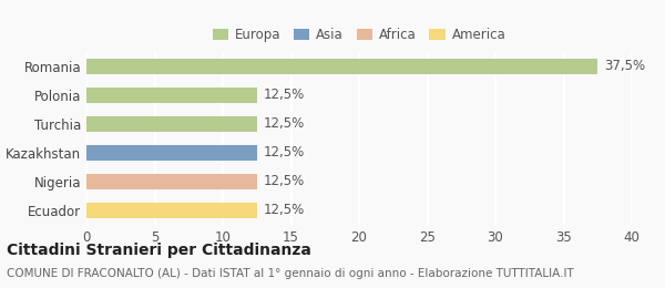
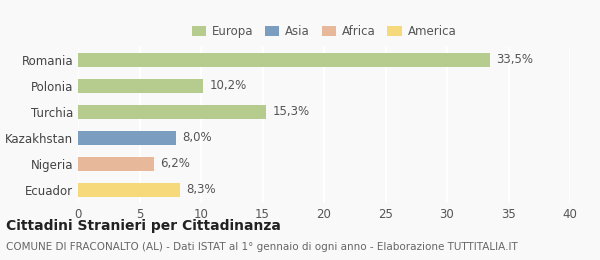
Romania: 37,5% -> 33,5%
Polonia: 12,5% -> 10,2%
Turchia: 12,5% -> 15,3%
Kazakhstan: 12,5% -> 8,0%
Nigeria: 12,5% -> 6,2%
Ecuador: 12,5% -> 8,3%
